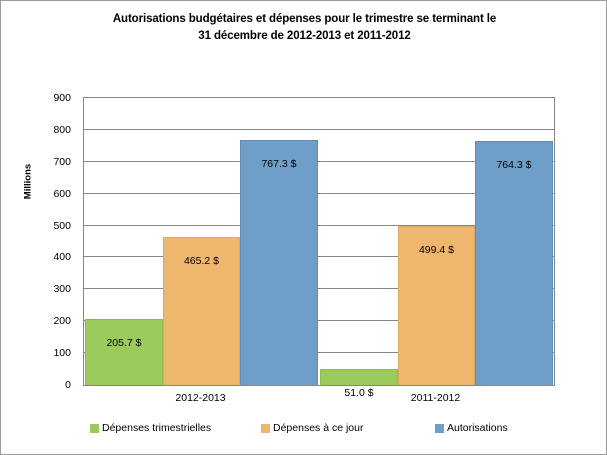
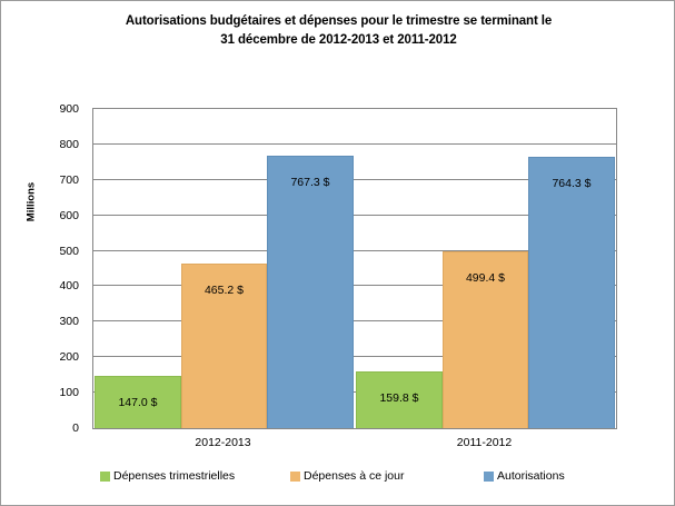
Dépenses trimestrielles/2012-2013: 205.7 -> 147.0
Dépenses trimestrielles/2011-2012: 51.0 -> 159.8
